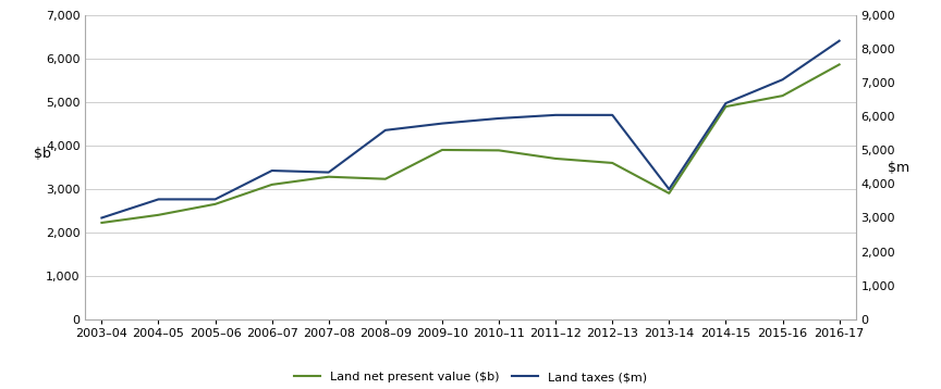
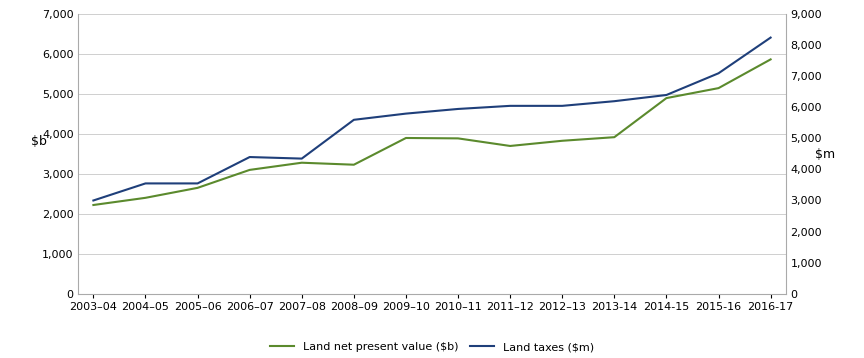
Land net present value ($b)/2012–13: 3,600 -> 3,830
Land net present value ($b)/2013-14: 2,900 -> 3,920
Land taxes ($m)/2013-14: 3,850 -> 6,200
